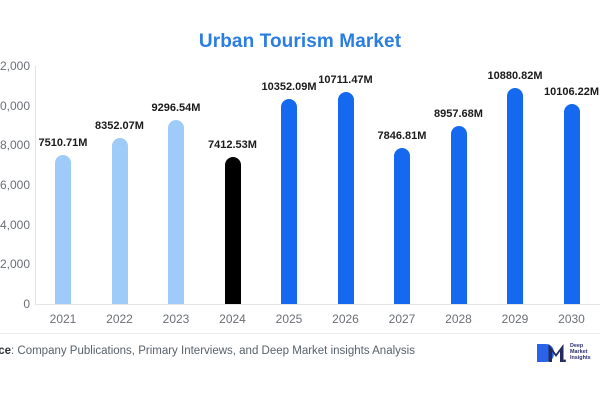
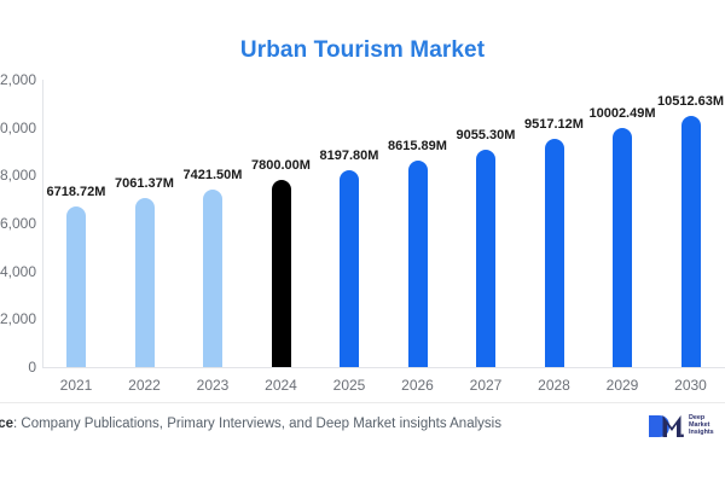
2021: 7510.71M -> 6718.72M
2022: 8352.07M -> 7061.37M
2023: 9296.54M -> 7421.50M
2024: 7412.53M -> 7800.00M
2025: 10352.09M -> 8197.80M
2026: 10711.47M -> 8615.89M
2027: 7846.81M -> 9055.30M
2028: 8957.68M -> 9517.12M
2029: 10880.82M -> 10002.49M
2030: 10106.22M -> 10512.63M
